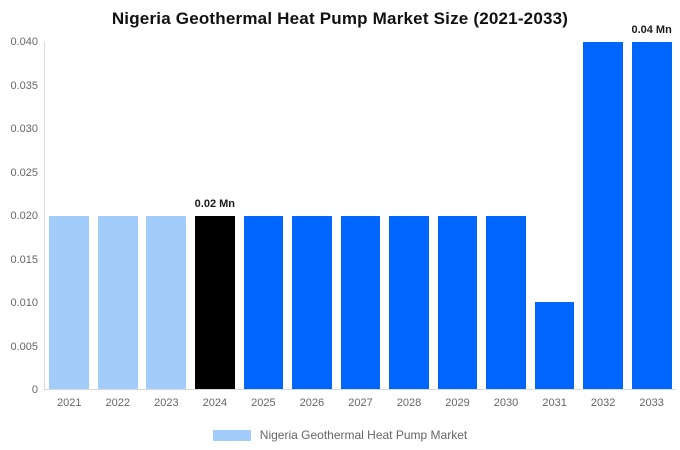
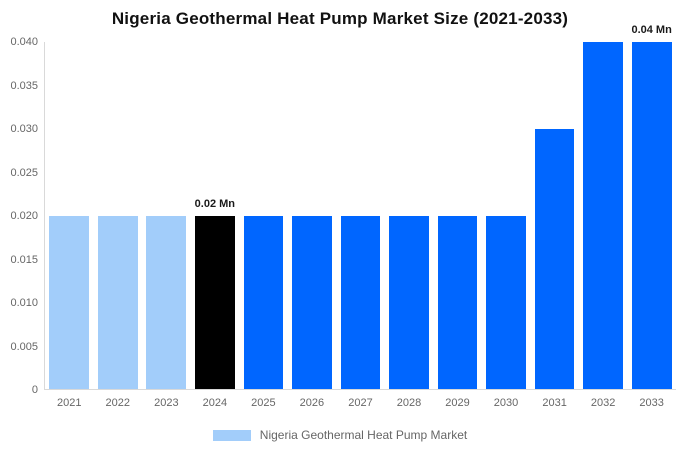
2031: 0.01 -> 0.03
